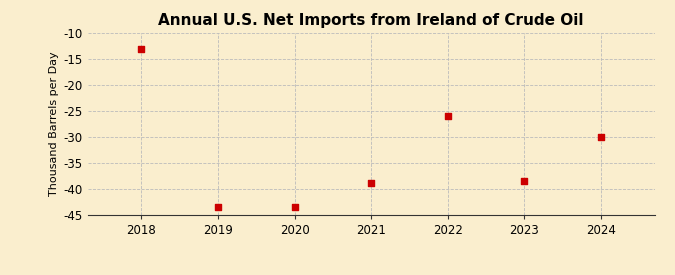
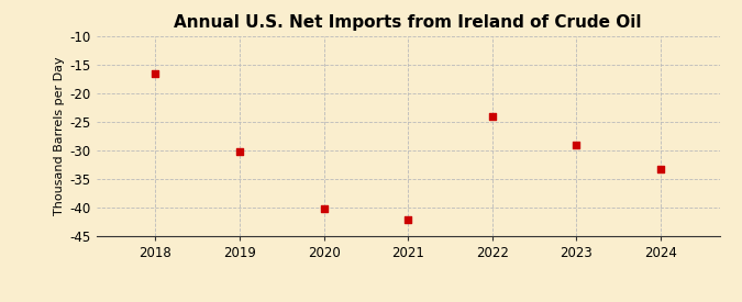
2018: -13.0 -> -16.6
2019: -43.5 -> -30.2
2020: -43.5 -> -40.2
2021: -39.0 -> -42.2
2022: -26.0 -> -24.0
2023: -38.5 -> -29.0
2024: -30.0 -> -33.4
